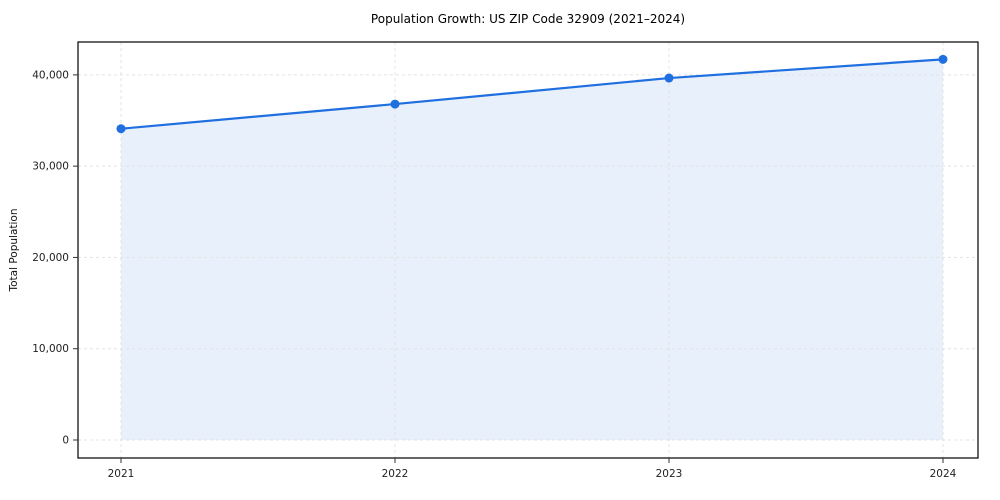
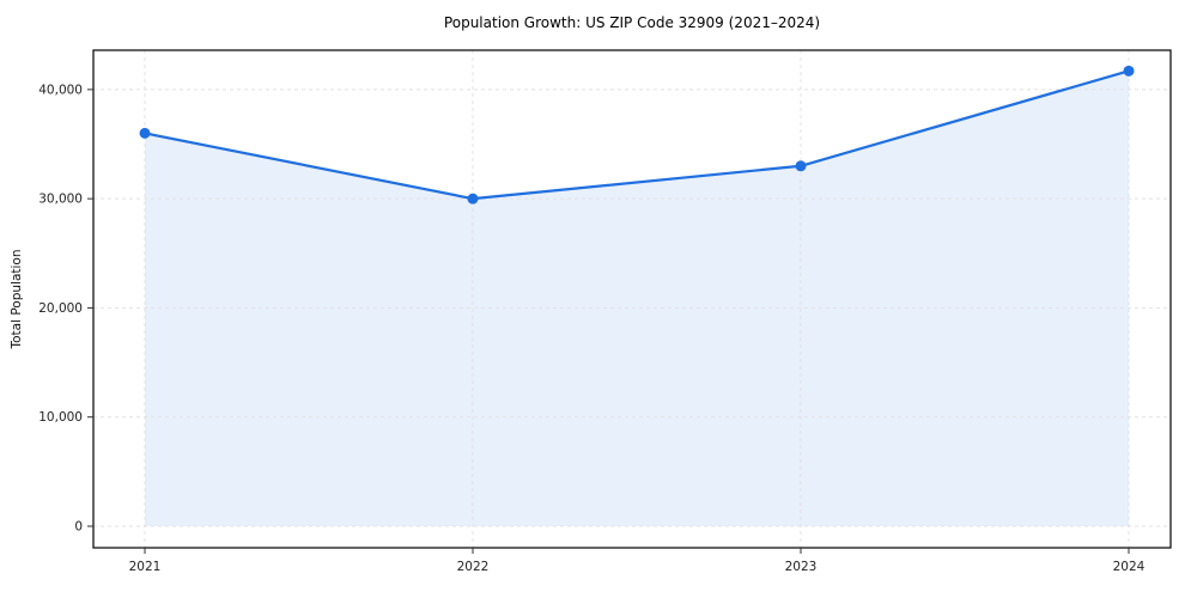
2021: 34000 -> 36000
2022: 37000 -> 30000
2023: 40000 -> 33000
